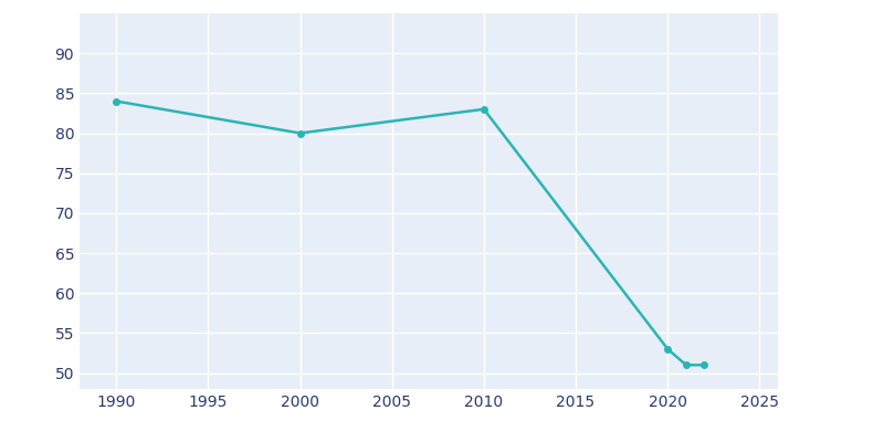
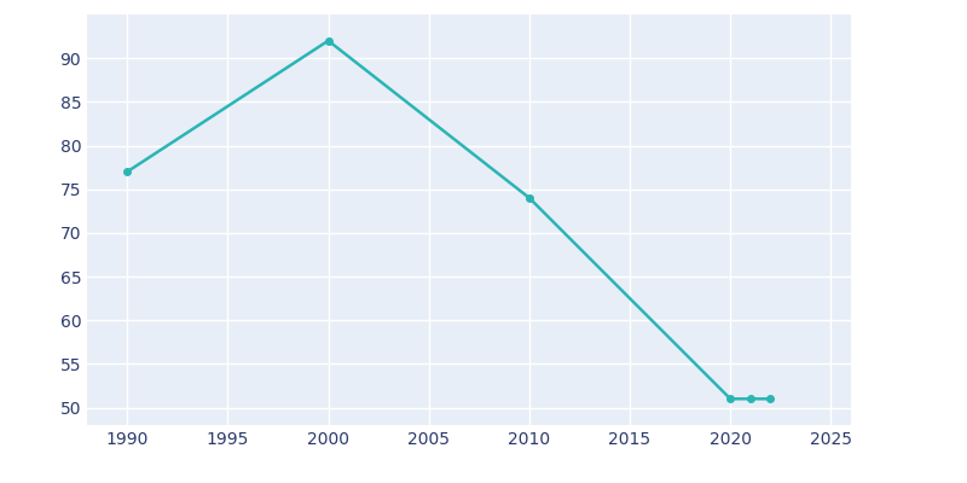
1990: 84 -> 77
2000: 80 -> 92
2010: 83 -> 74
2020: 53 -> 51
